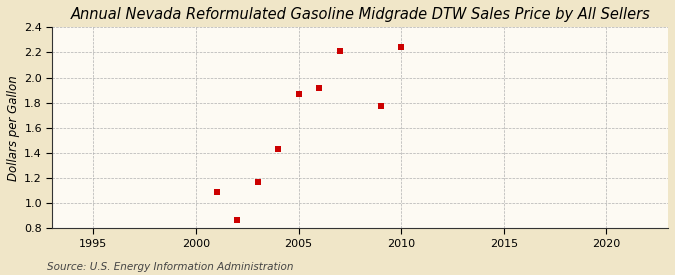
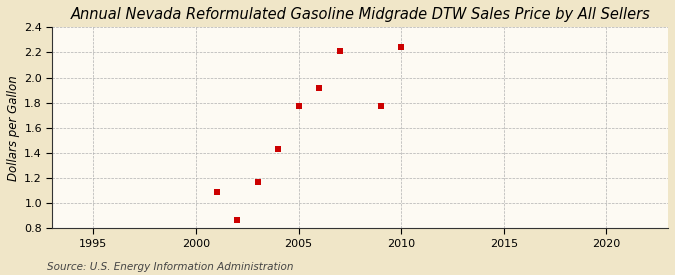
2005: 1.87 -> 1.77
